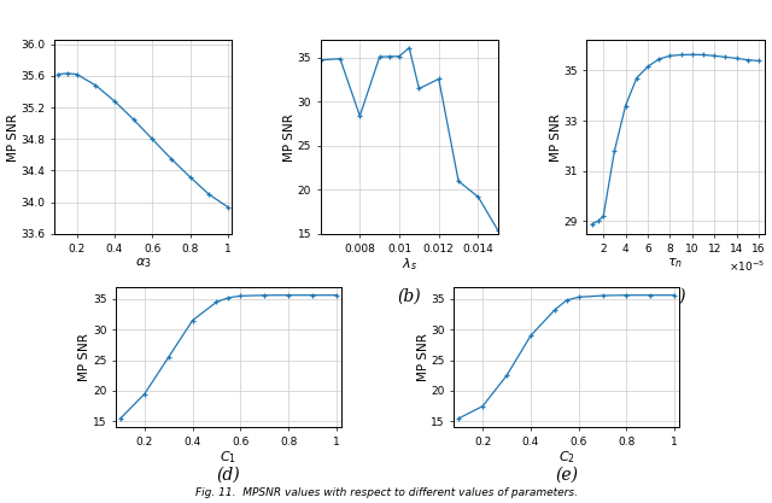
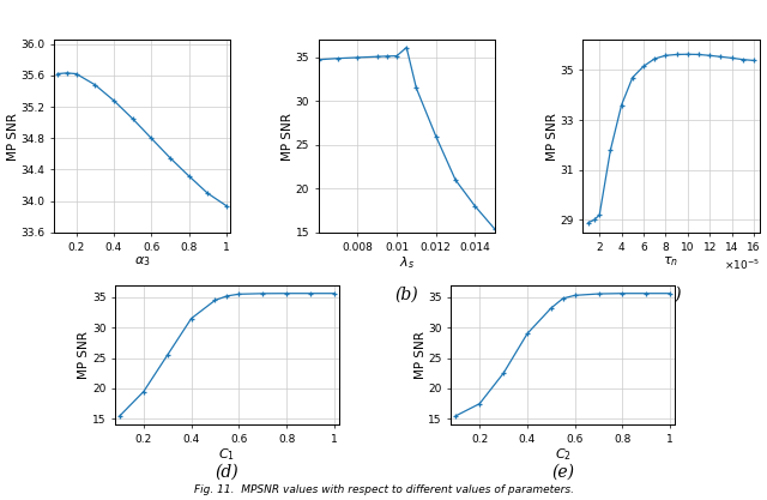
0.008: 28.4 -> 35.0
0.012: 32.6 -> 26.0
0.014: 19.2 -> 18.0
